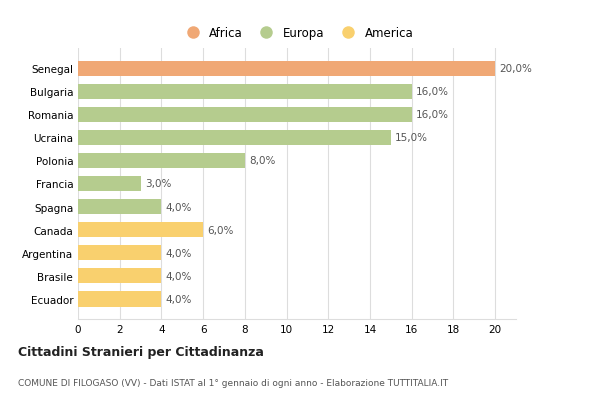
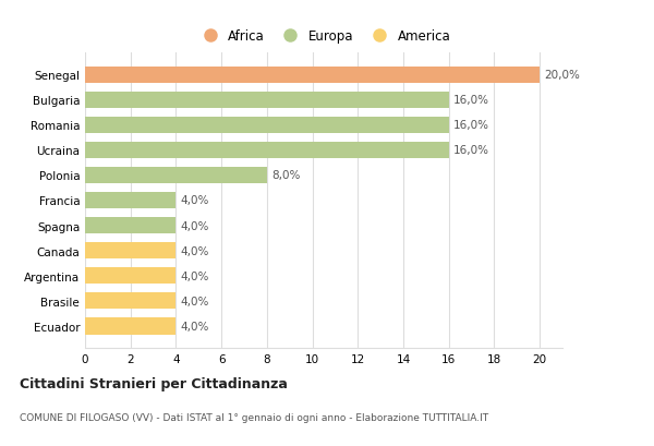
Ucraina: 15,0% -> 16,0%
Francia: 3,0% -> 4,0%
Canada: 6,0% -> 4,0%
